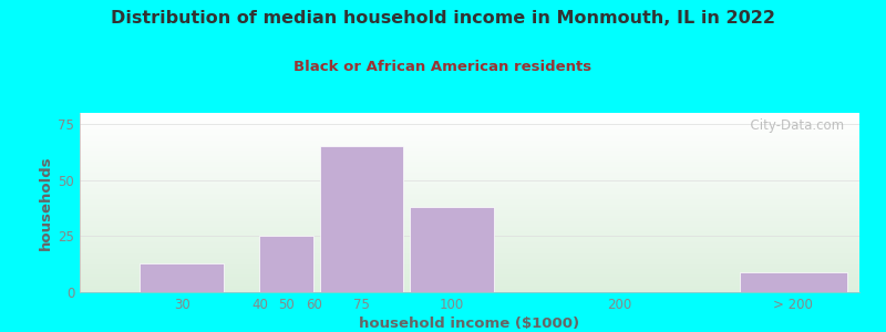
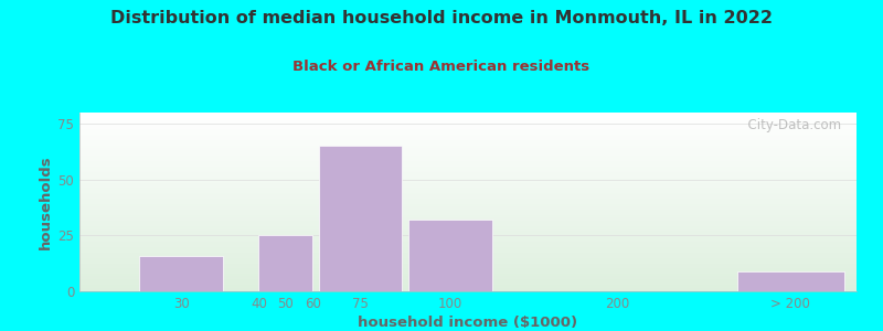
30: 13 -> 16
100: 38 -> 32
